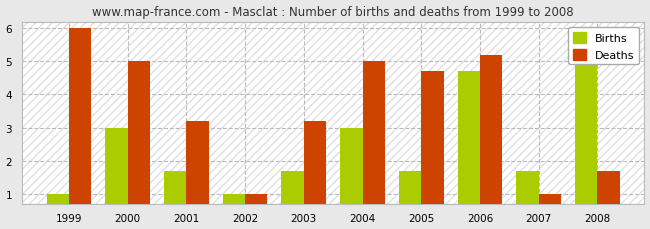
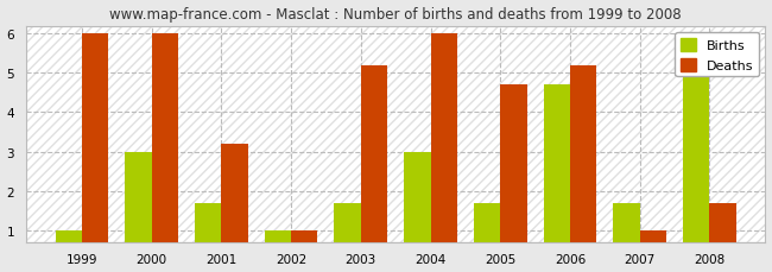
Deaths/2000: 5.0 -> 6.0
Deaths/2003: 3.2 -> 5.2
Deaths/2004: 5.0 -> 6.0
